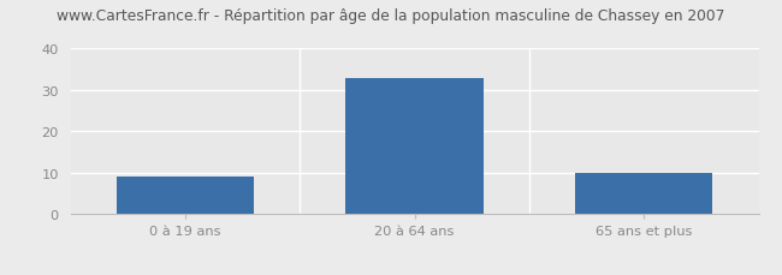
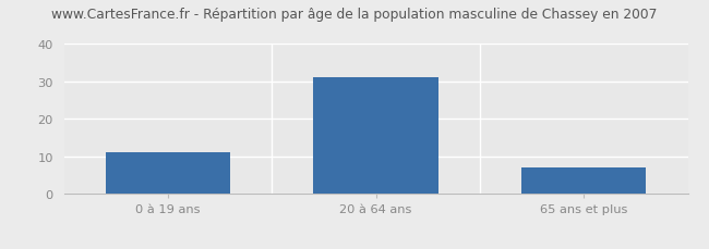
0 à 19 ans: 9 -> 11
20 à 64 ans: 33 -> 31
65 ans et plus: 10 -> 7
